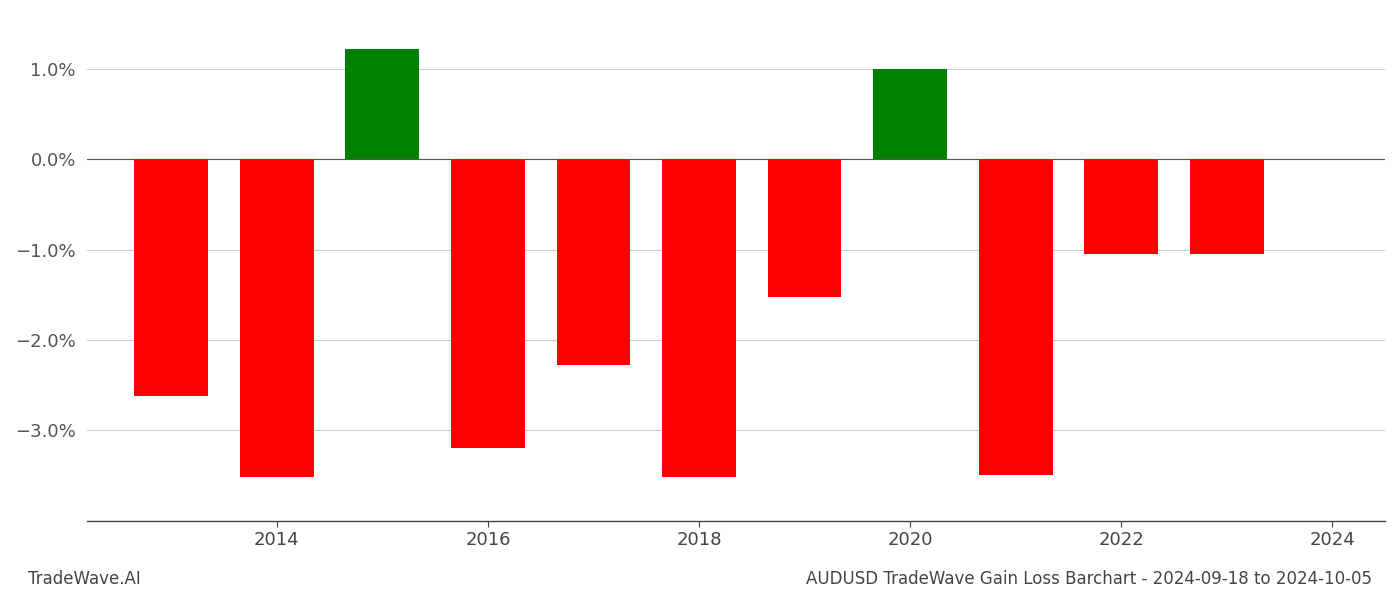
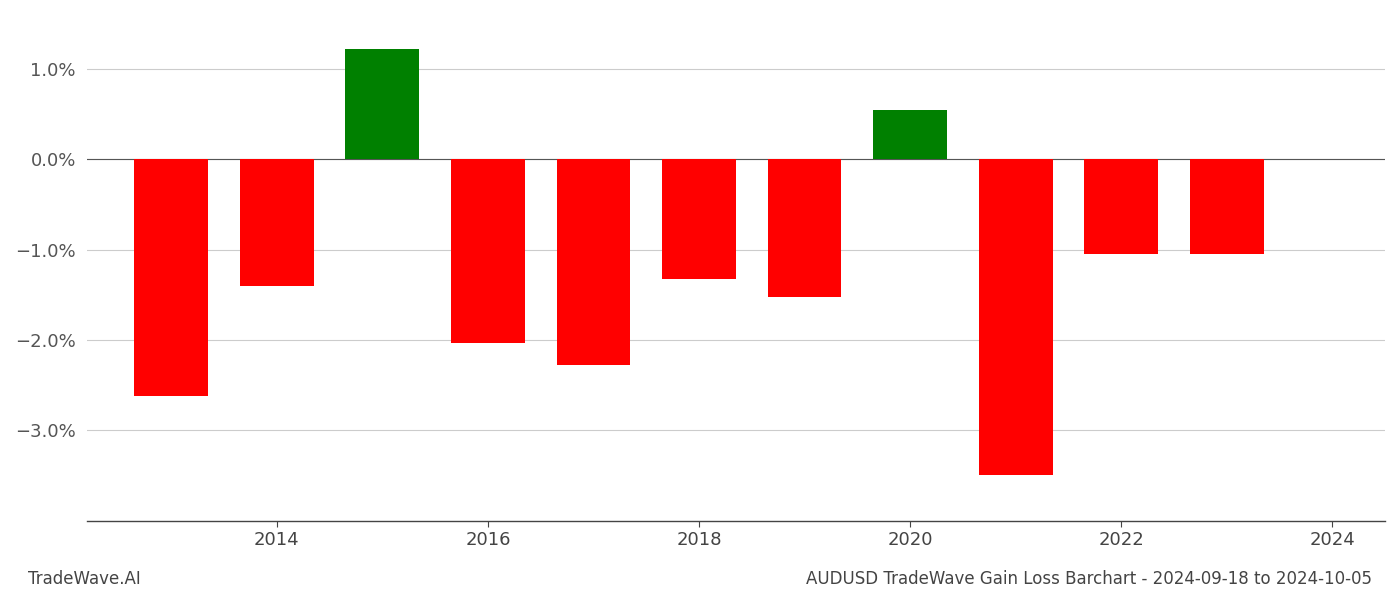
2014: -3.52% -> -1.40%
2016: -3.20% -> -2.03%
2018: -3.52% -> -1.32%
2020: 1.00% -> 0.55%
